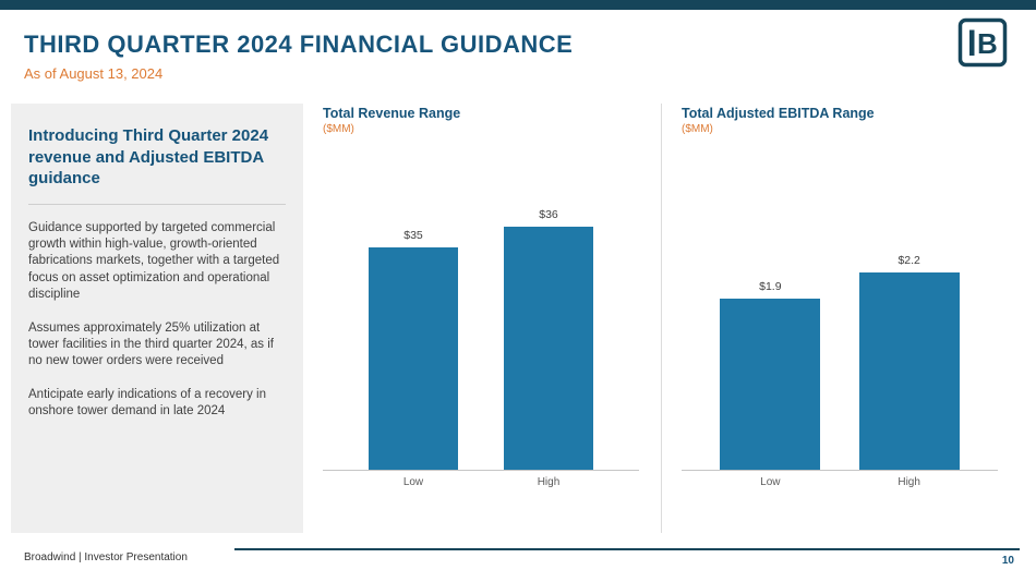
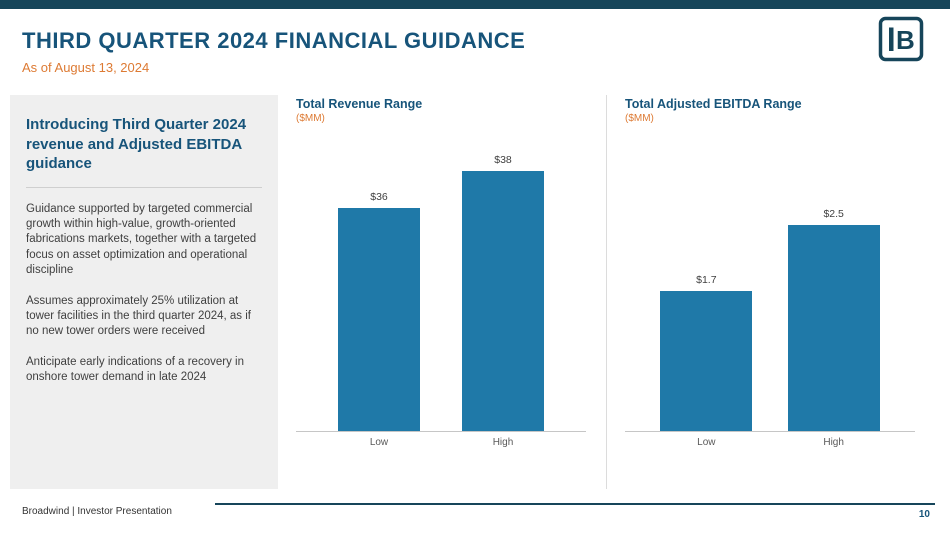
Total Revenue Range/Low: $35 -> $36
Total Revenue Range/High: $36 -> $38
Total Adjusted EBITDA Range/Low: $1.9 -> $1.7
Total Adjusted EBITDA Range/High: $2.2 -> $2.5
